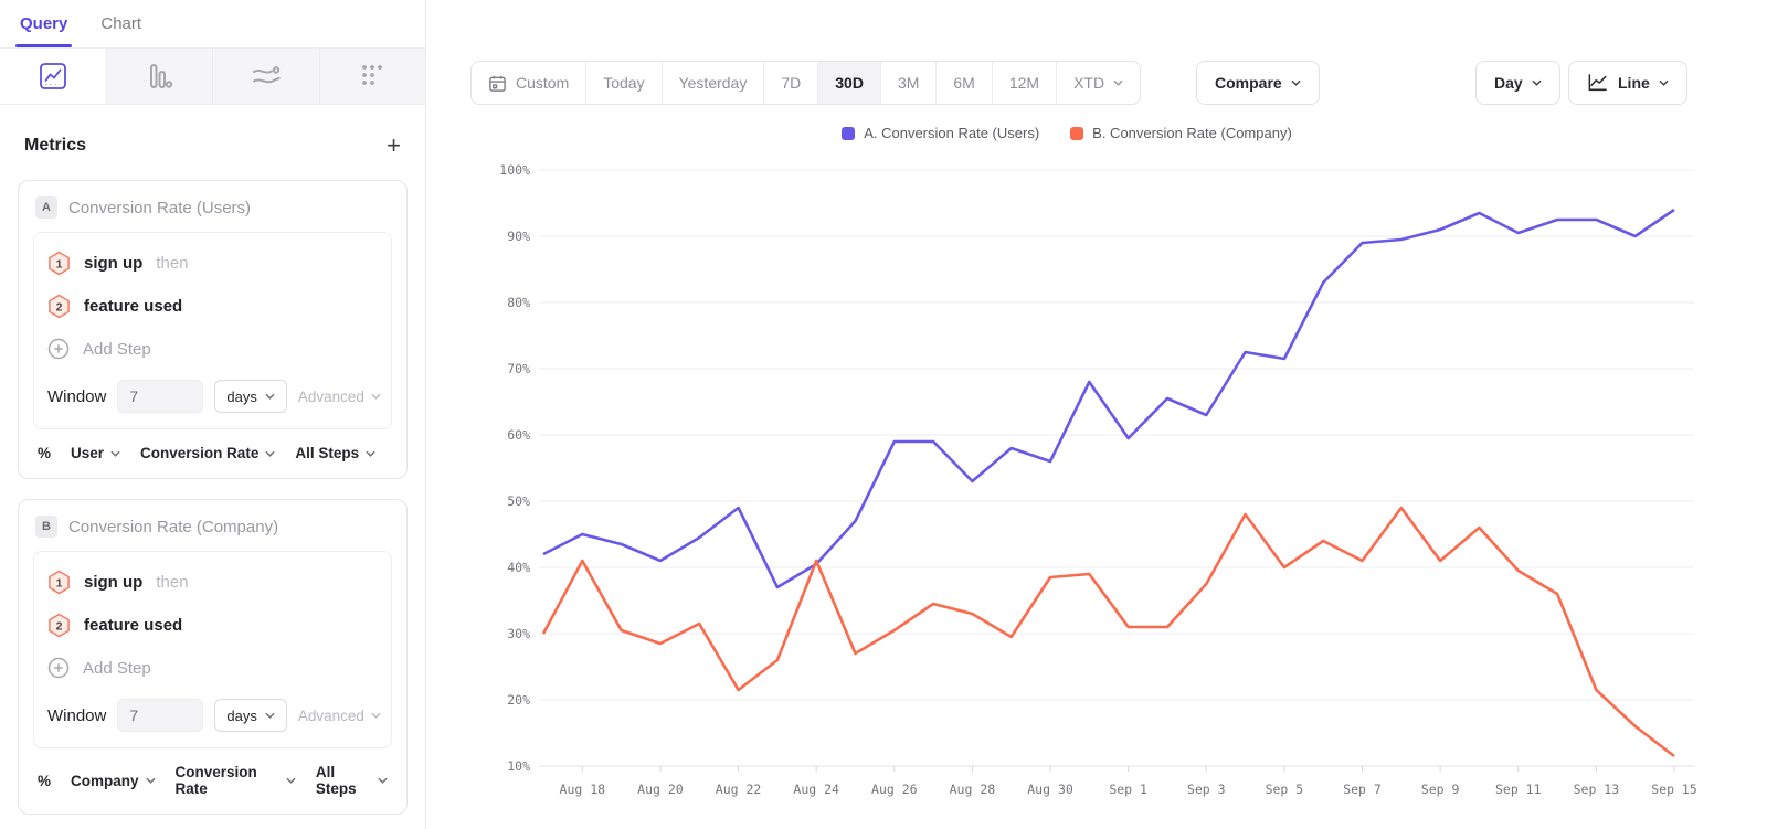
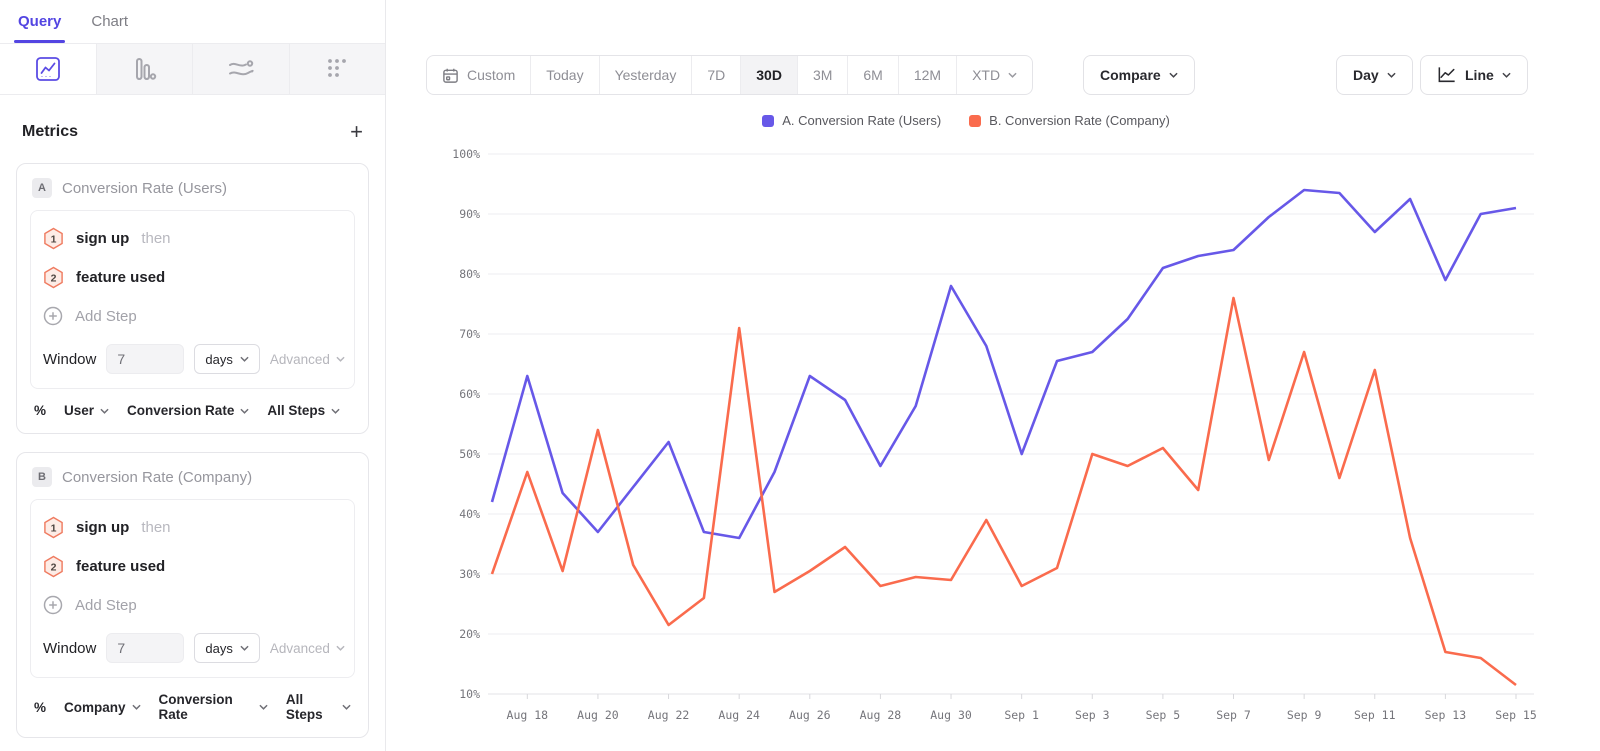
A. Conversion Rate (Users)/Aug 18: 45% -> 63%
B. Conversion Rate (Company)/Aug 18: 41% -> 47%
A. Conversion Rate (Users)/Aug 20: 41% -> 37%
B. Conversion Rate (Company)/Aug 20: 28% -> 54%
A. Conversion Rate (Users)/Aug 22: 49% -> 52%
A. Conversion Rate (Users)/Aug 24: 40% -> 36%
B. Conversion Rate (Company)/Aug 24: 41% -> 71%
A. Conversion Rate (Users)/Aug 26: 59% -> 63%
A. Conversion Rate (Users)/Aug 28: 53% -> 48%
B. Conversion Rate (Company)/Aug 28: 33% -> 28%
A. Conversion Rate (Users)/Aug 30: 56% -> 78%
B. Conversion Rate (Company)/Aug 30: 38% -> 29%
A. Conversion Rate (Users)/Sep 1: 60% -> 50%
B. Conversion Rate (Company)/Sep 1: 31% -> 28%
A. Conversion Rate (Users)/Sep 3: 63% -> 67%
B. Conversion Rate (Company)/Sep 3: 38% -> 50%
A. Conversion Rate (Users)/Sep 5: 72% -> 81%
B. Conversion Rate (Company)/Sep 5: 40% -> 51%
A. Conversion Rate (Users)/Sep 7: 89% -> 84%
B. Conversion Rate (Company)/Sep 7: 41% -> 76%
A. Conversion Rate (Users)/Sep 9: 91% -> 94%
B. Conversion Rate (Company)/Sep 9: 41% -> 67%
A. Conversion Rate (Users)/Sep 11: 90% -> 87%
B. Conversion Rate (Company)/Sep 11: 40% -> 64%
A. Conversion Rate (Users)/Sep 13: 92% -> 79%
B. Conversion Rate (Company)/Sep 13: 22% -> 17%
A. Conversion Rate (Users)/Sep 15: 94% -> 91%
